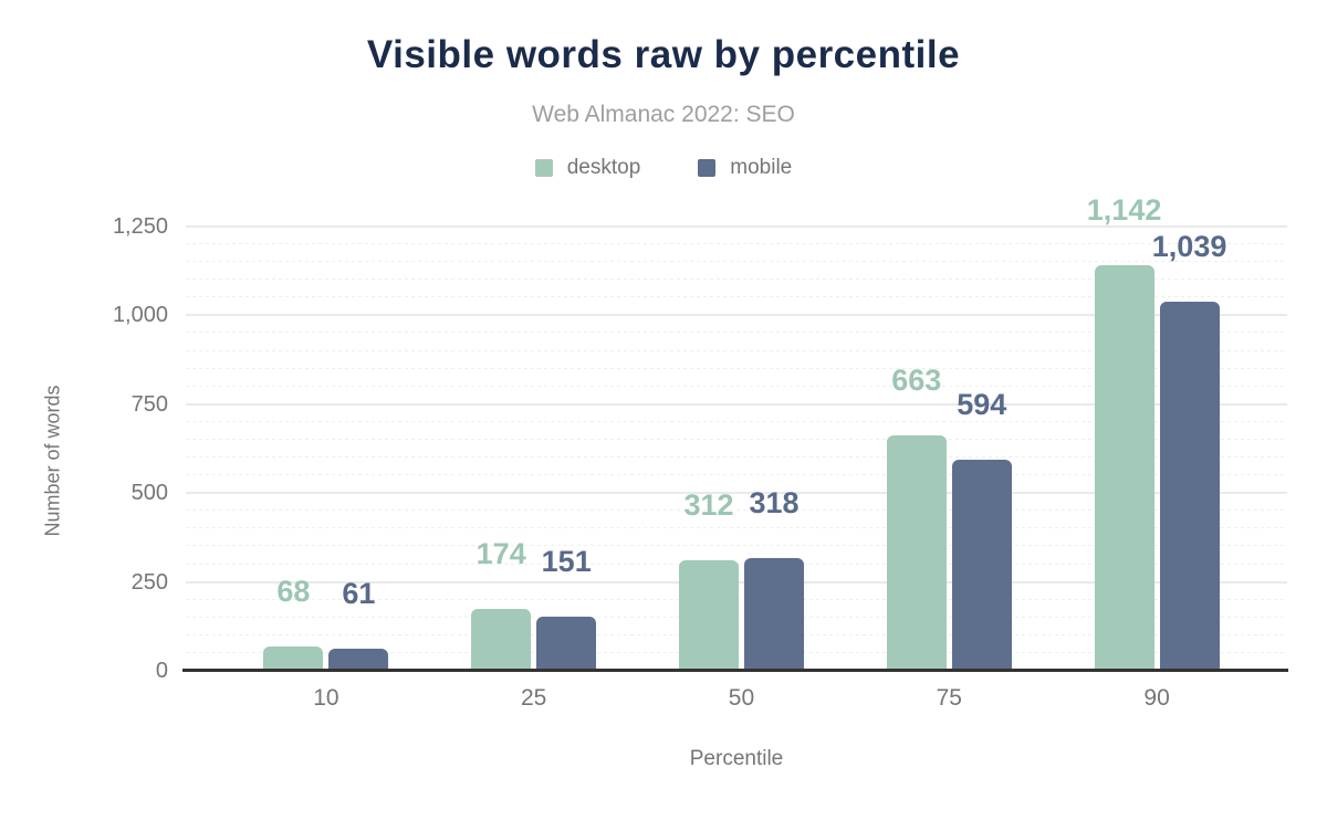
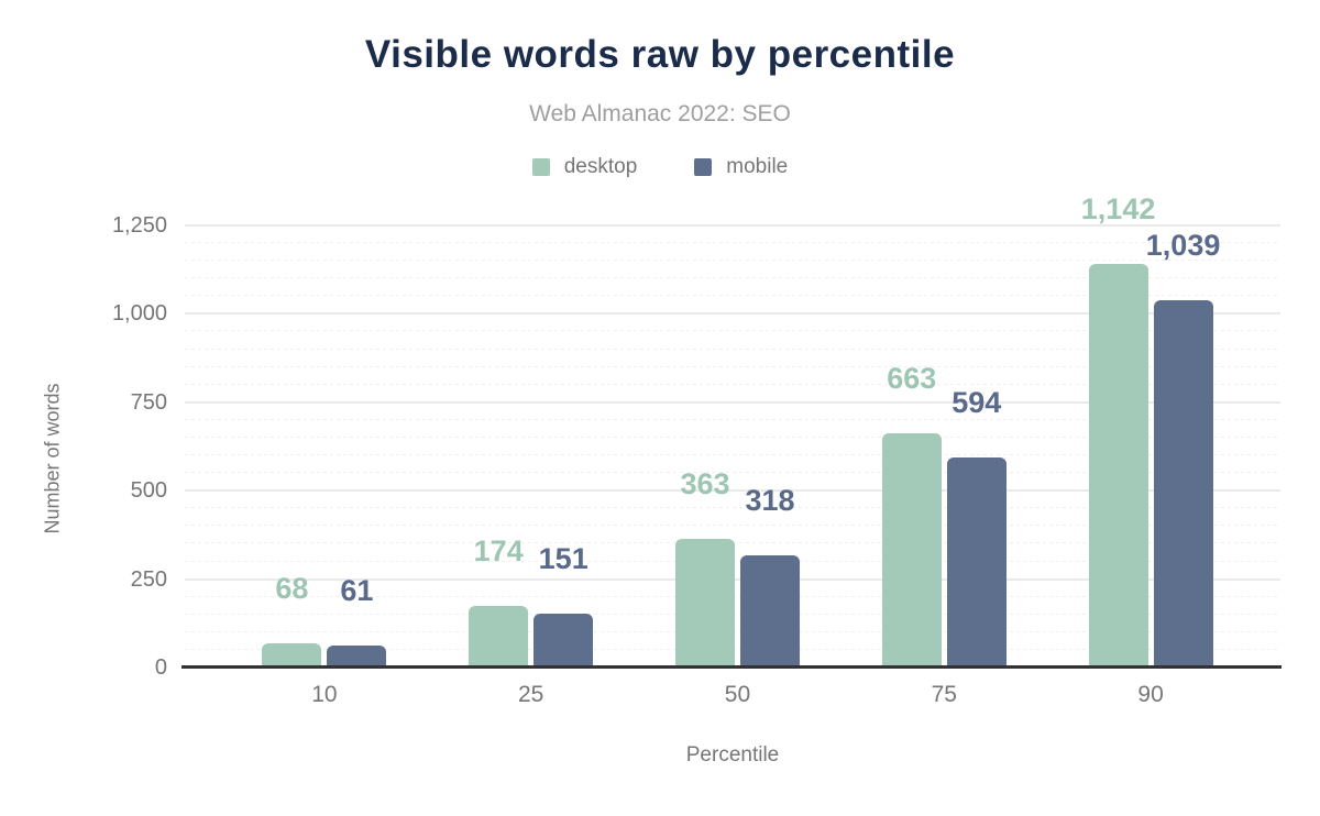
desktop/50: 312 -> 363
